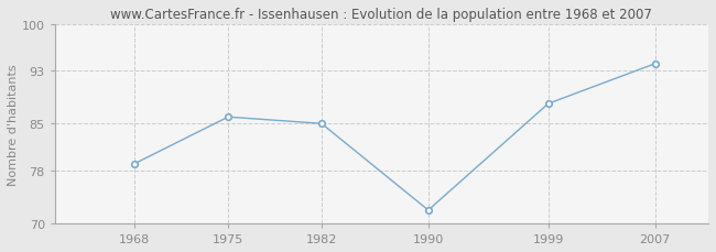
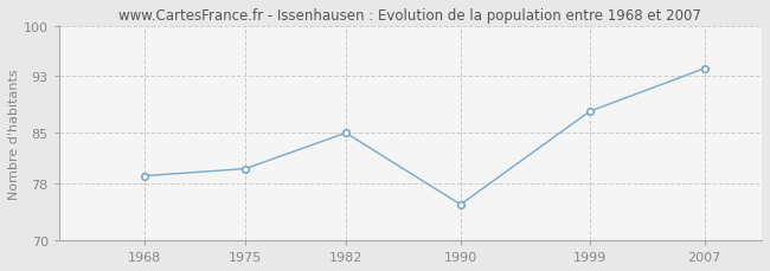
1975: 86 -> 80
1990: 72 -> 75
